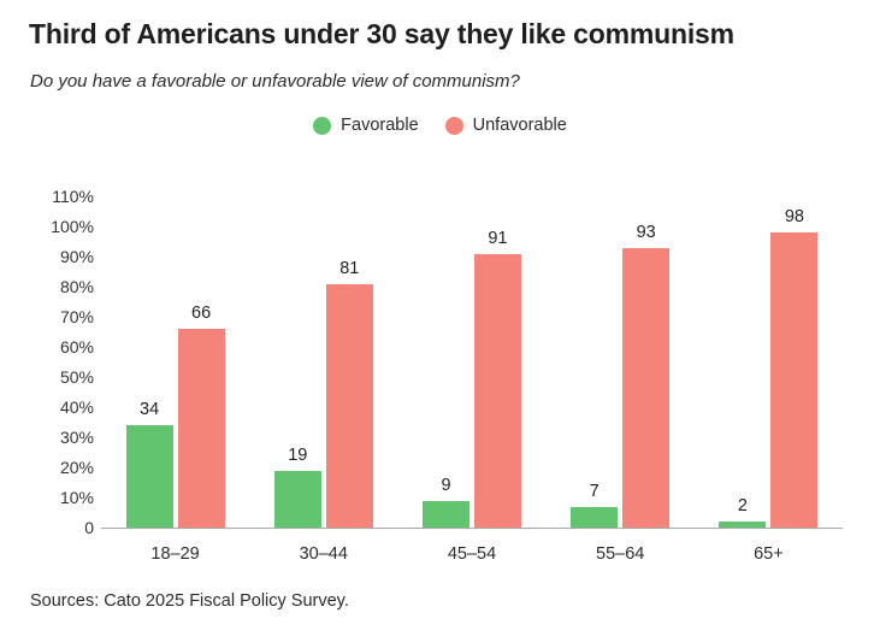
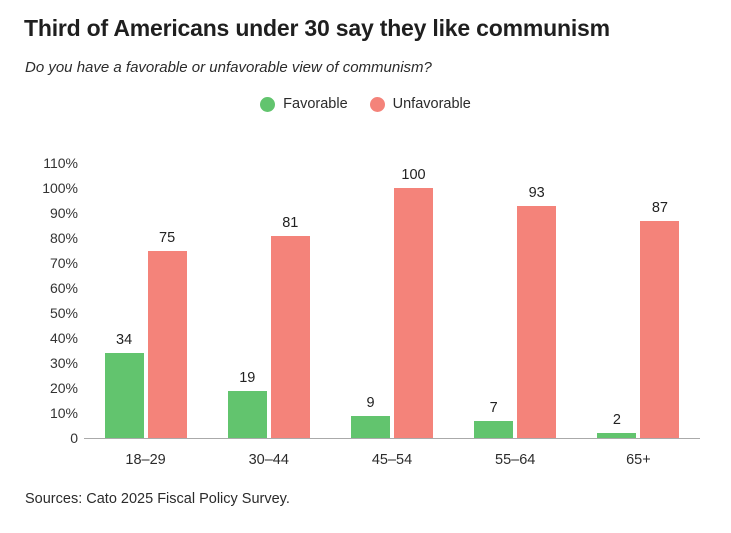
Unfavorable/18–29: 66 -> 75
Unfavorable/45–54: 91 -> 100
Unfavorable/65+: 98 -> 87
